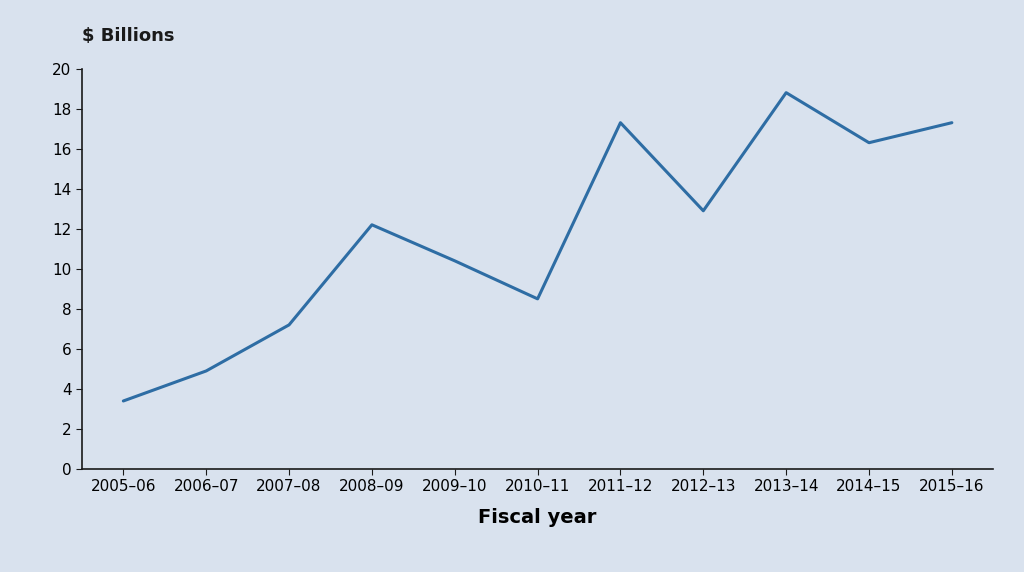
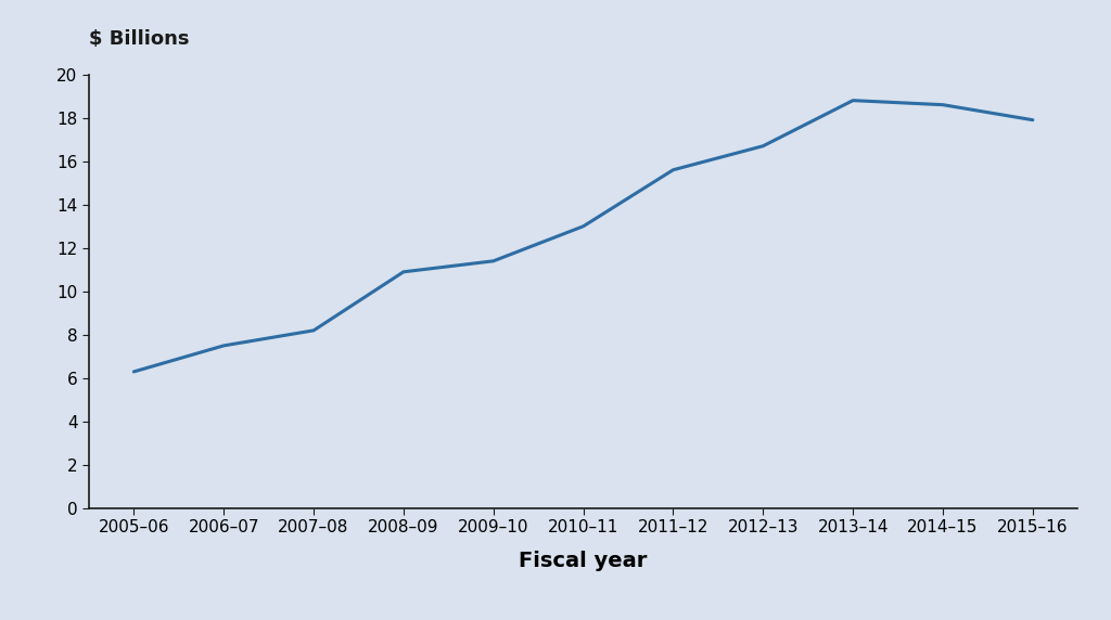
2005–06: 3.4 -> 6.3
2006–07: 4.9 -> 7.5
2007–08: 7.2 -> 8.2
2008–09: 12.2 -> 10.9
2009–10: 10.4 -> 11.4
2010–11: 8.5 -> 13.0
2011–12: 17.3 -> 15.6
2012–13: 12.9 -> 16.7
2014–15: 16.3 -> 18.6
2015–16: 17.3 -> 17.9
